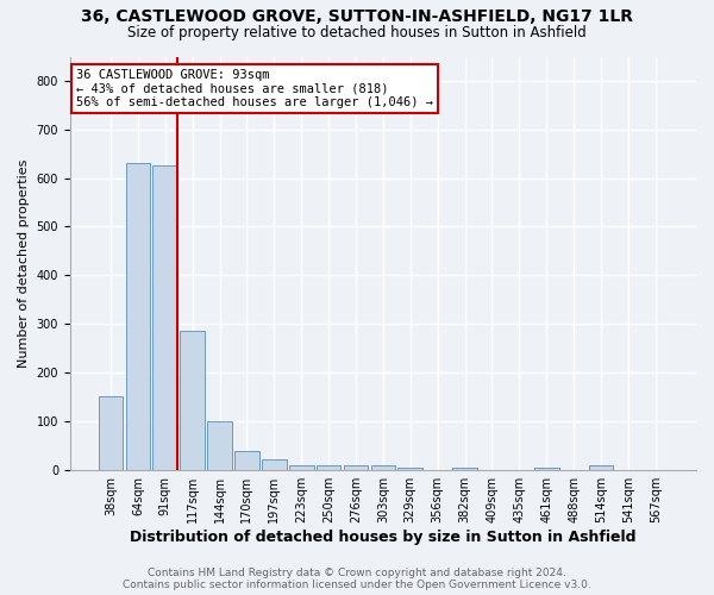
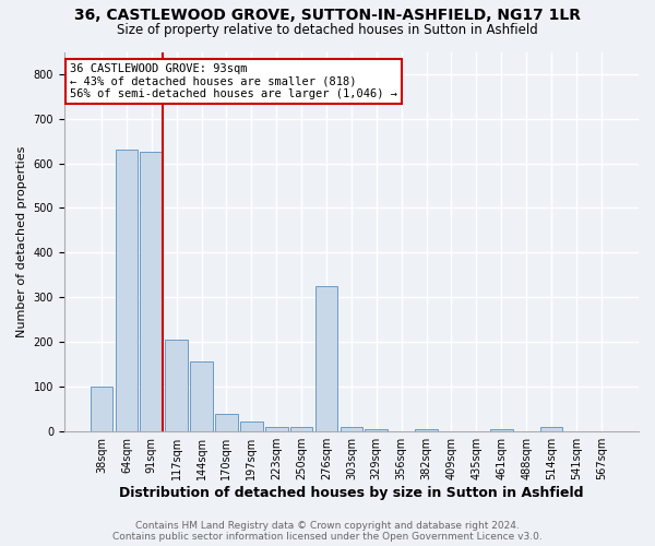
38sqm: 150 -> 100
117sqm: 285 -> 205
144sqm: 100 -> 155
276sqm: 8 -> 325
